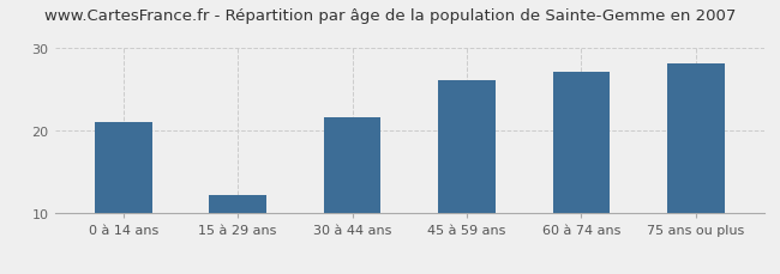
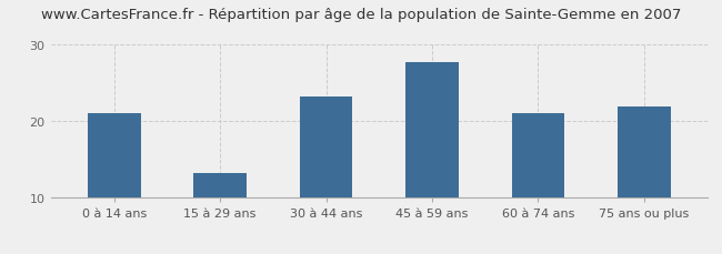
15 à 29 ans: 12.2 -> 13.2
30 à 44 ans: 21.6 -> 23.3
45 à 59 ans: 26.2 -> 27.7
60 à 74 ans: 27.2 -> 21.1
75 ans ou plus: 28.2 -> 21.9
